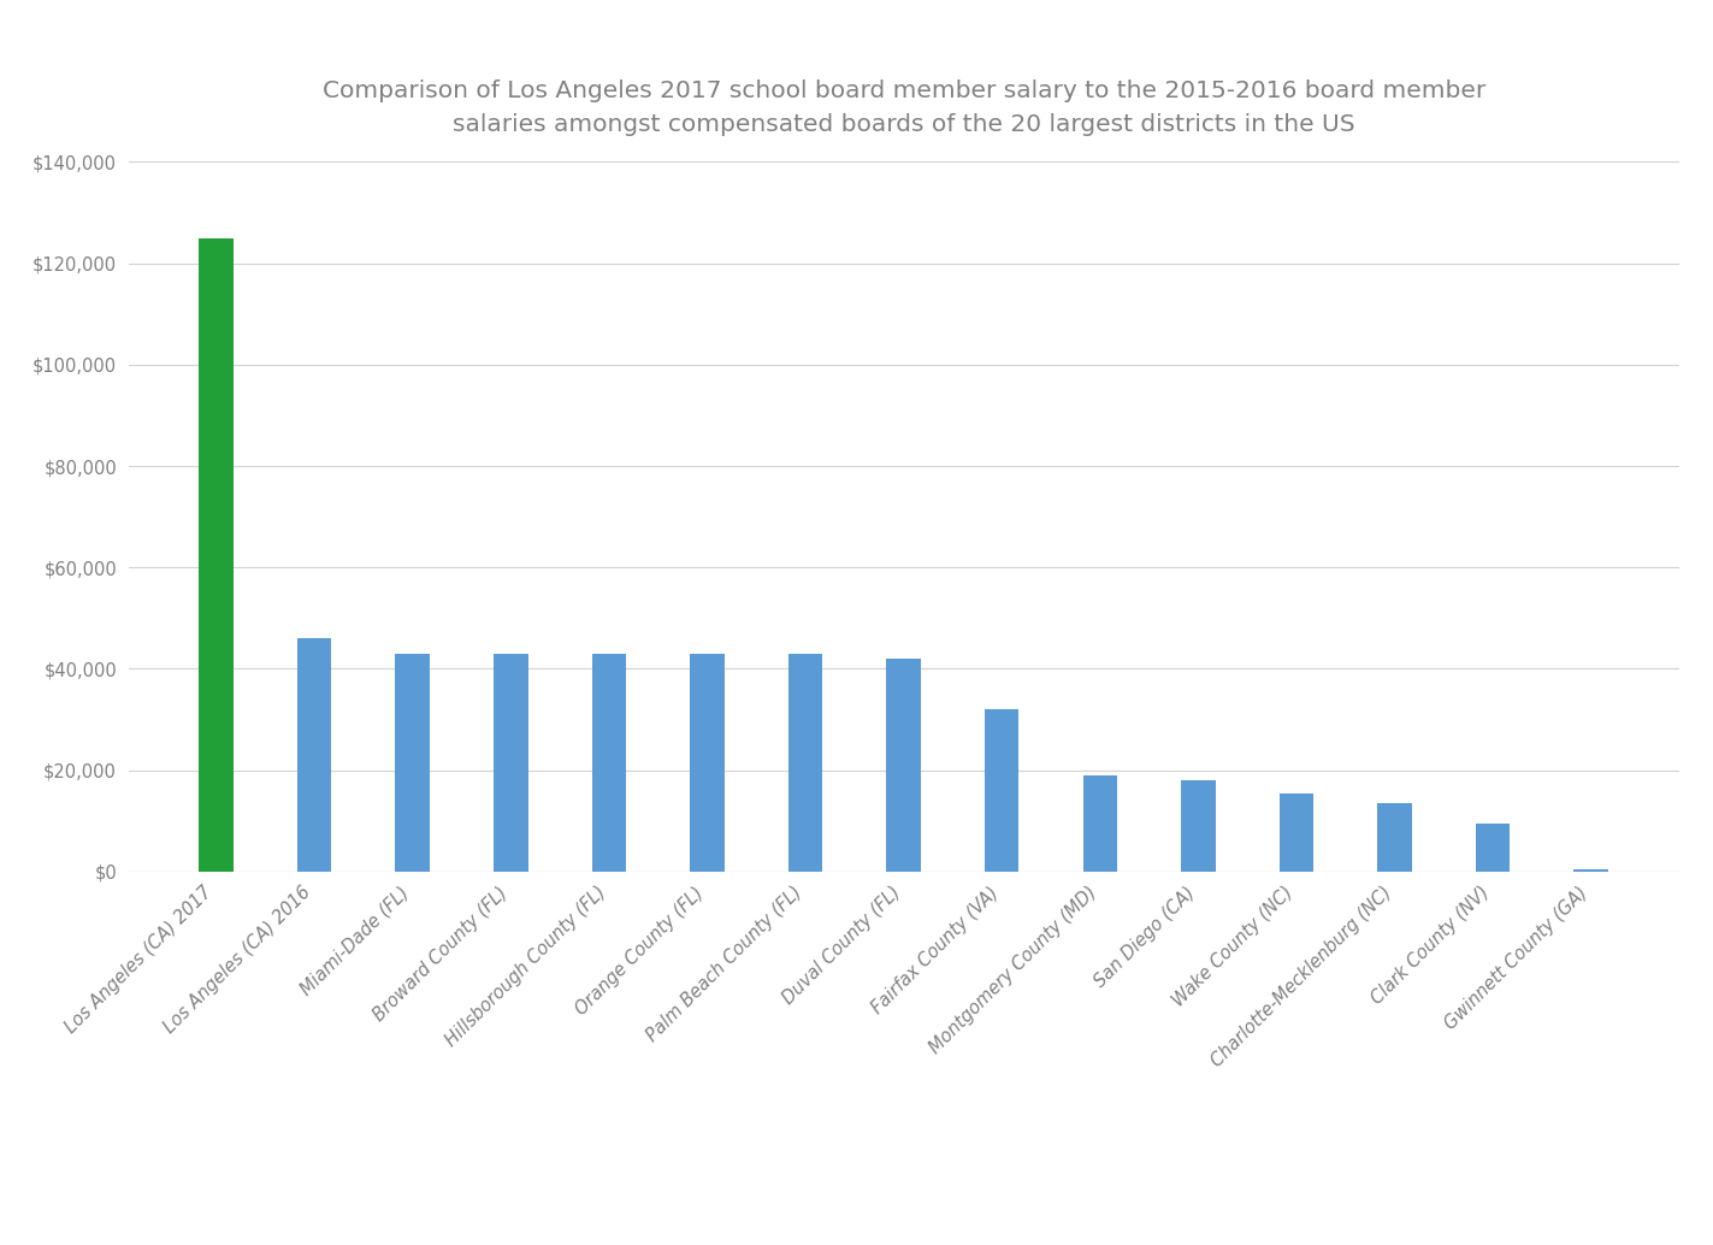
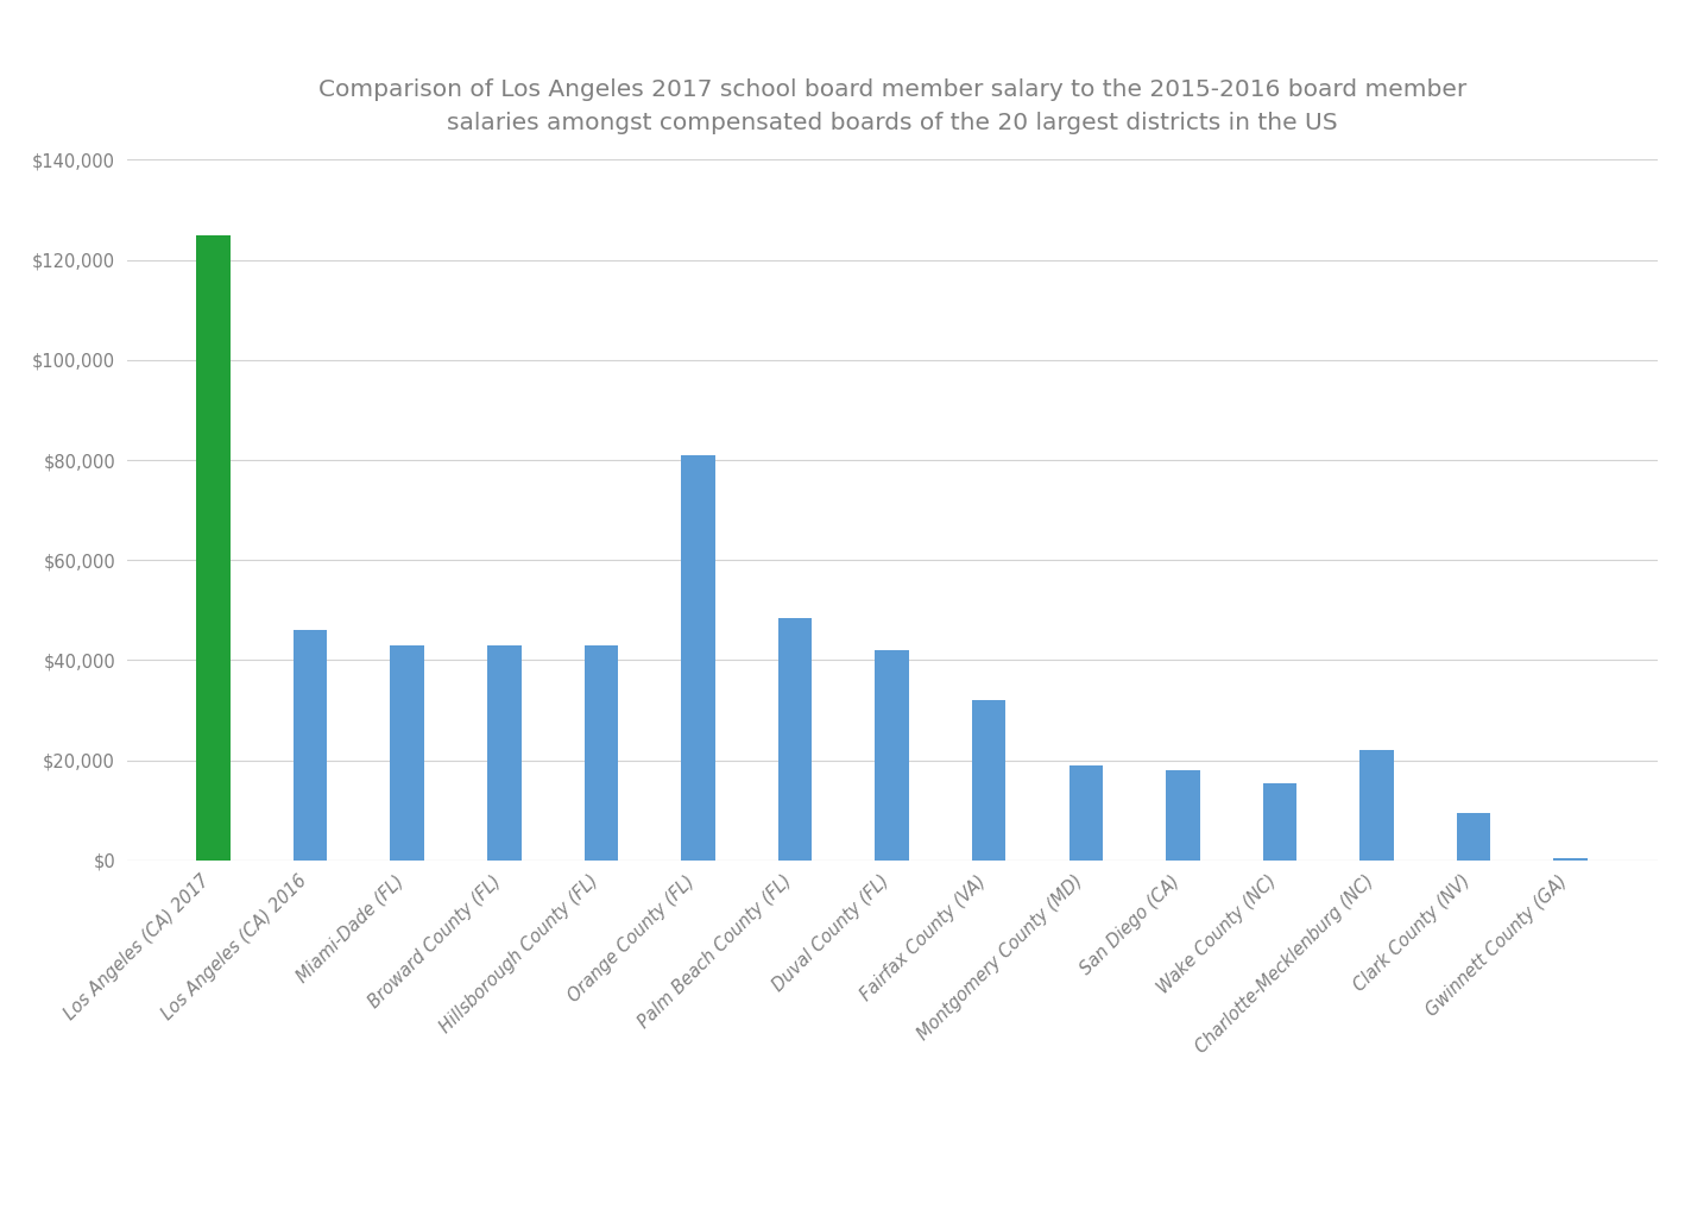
Orange County (FL): $43,000 -> $81,000
Palm Beach County (FL): $43,000 -> $48,500
Charlotte-Mecklenburg (NC): $13,500 -> $22,000
